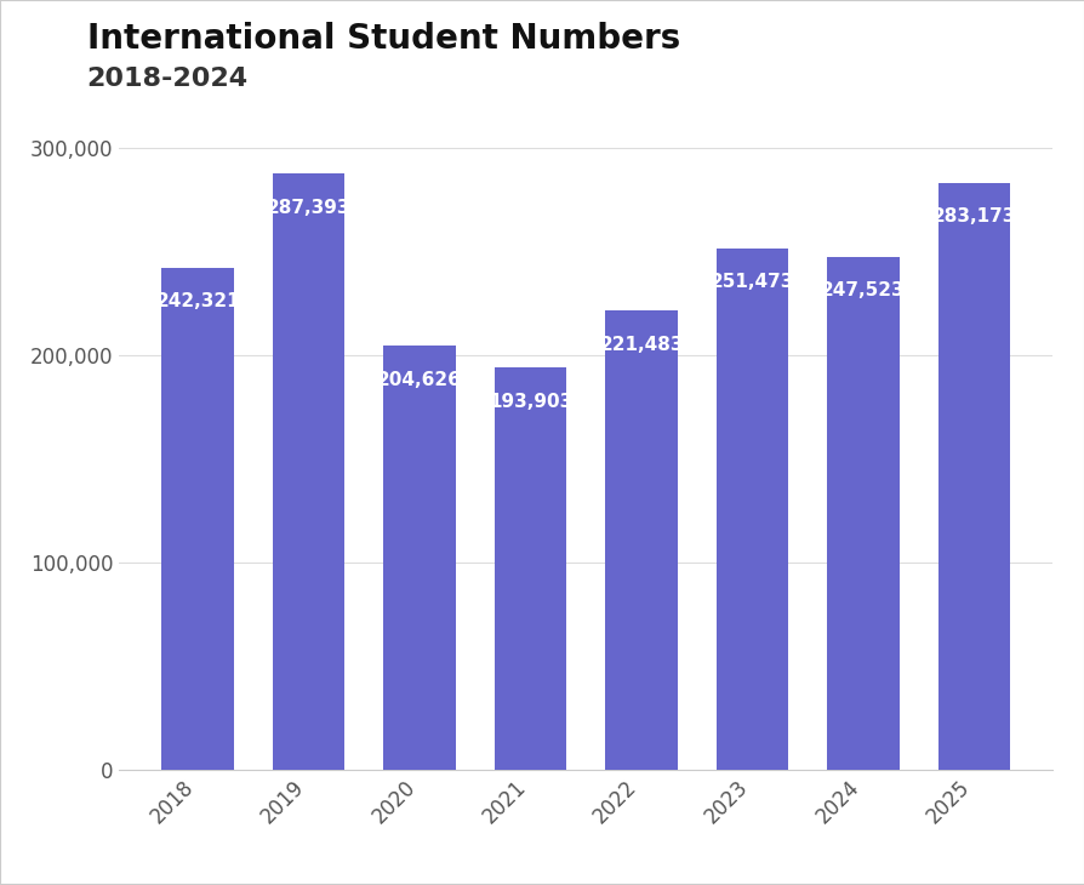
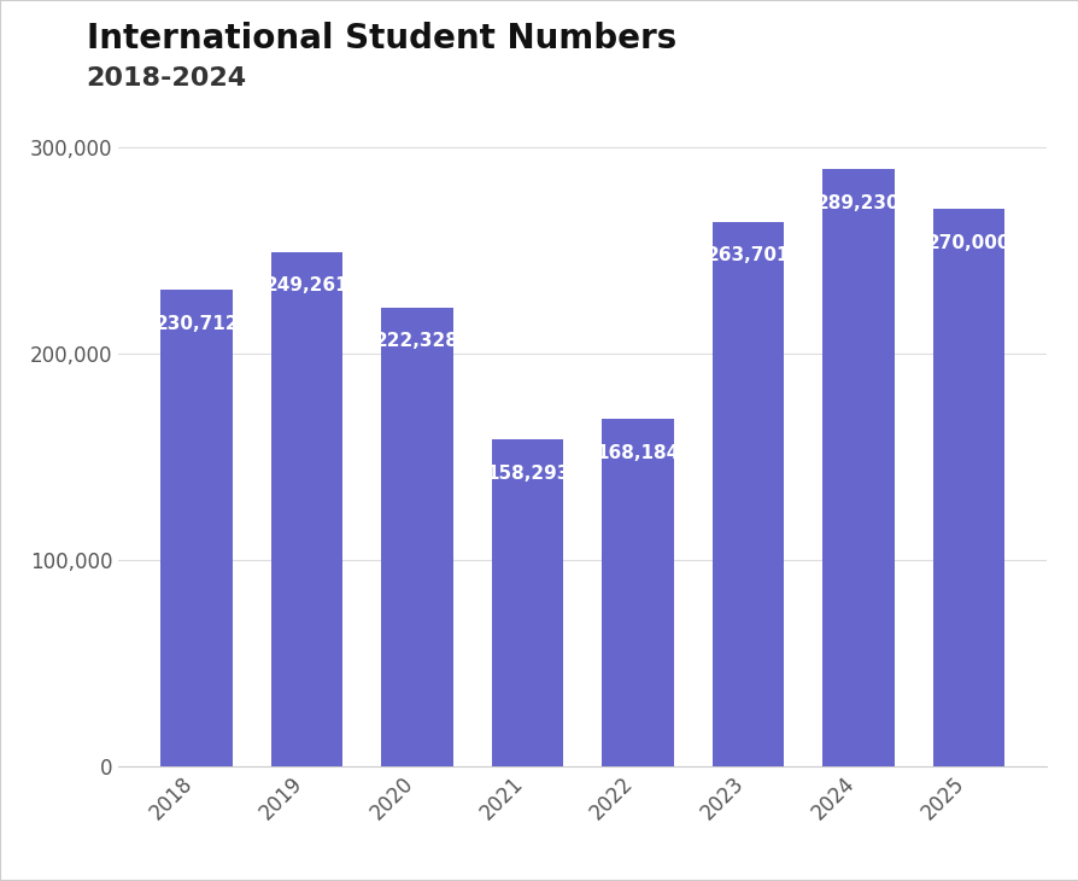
2018: 242,321 -> 230,712
2019: 287,393 -> 249,261
2020: 204,626 -> 222,328
2021: 193,903 -> 158,293
2022: 221,483 -> 168,184
2023: 251,473 -> 263,701
2024: 247,523 -> 289,230
2025: 283,173 -> 270,000
